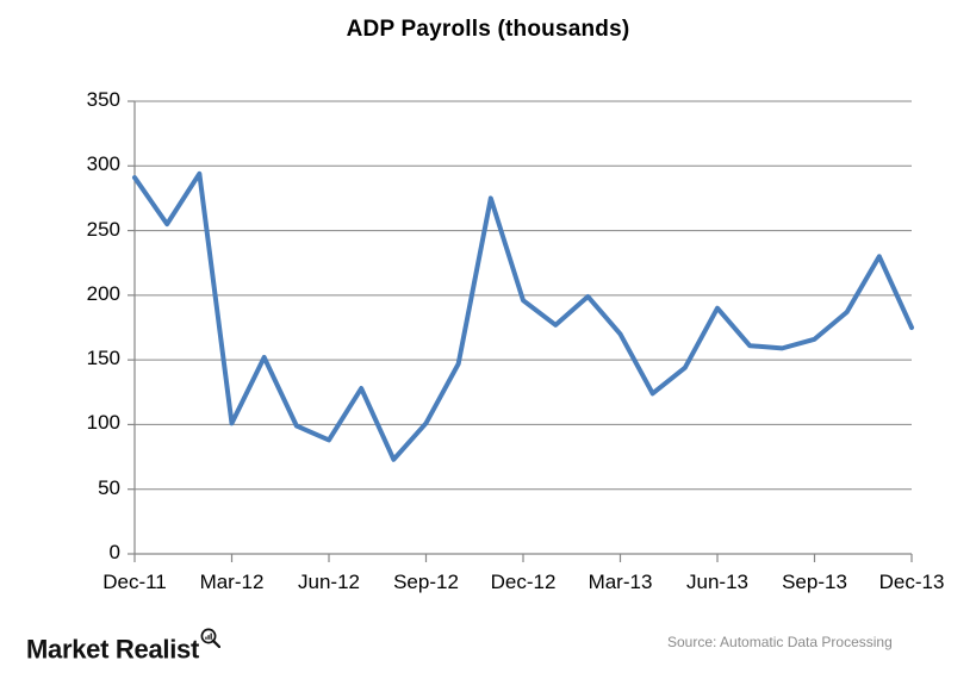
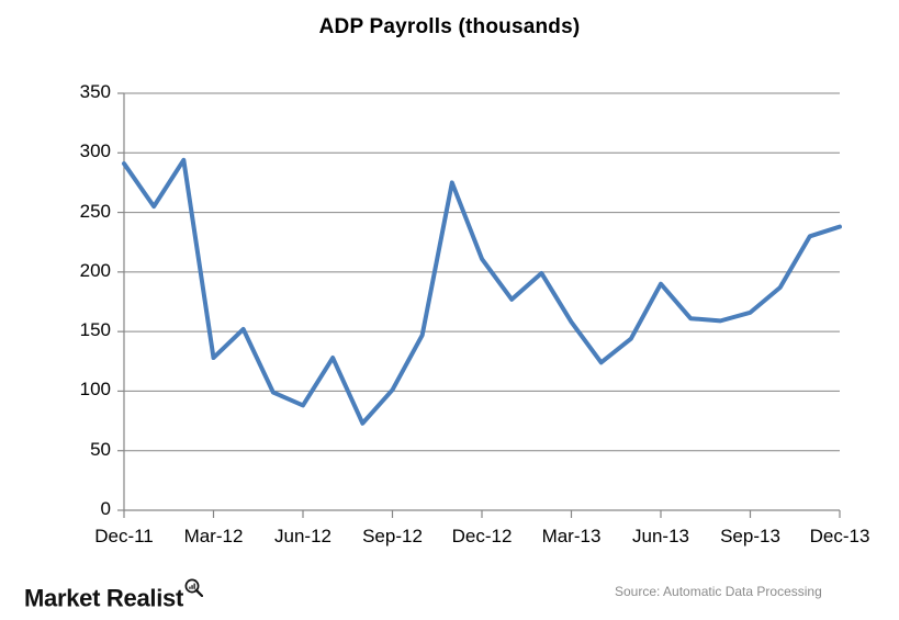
Mar-12: 101 -> 128
Dec-12: 196 -> 211
Mar-13: 170 -> 158
Dec-13: 175 -> 238
